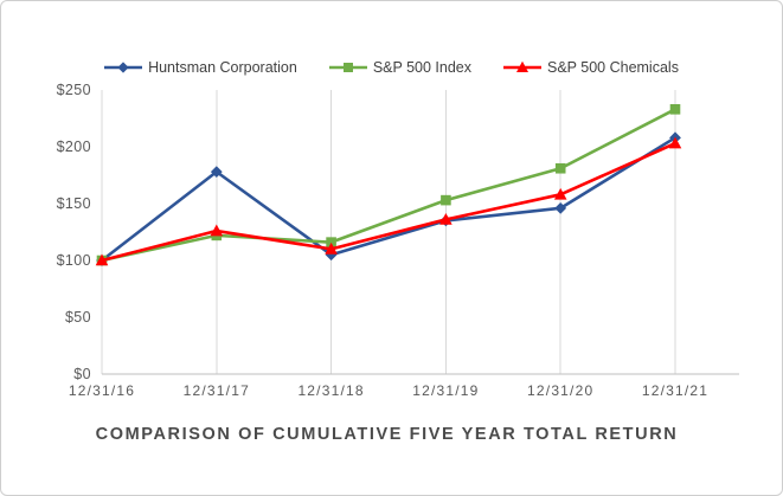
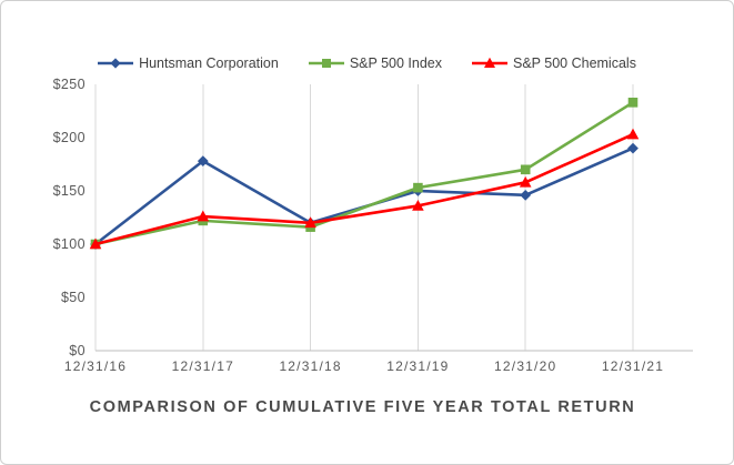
Huntsman Corporation/12/31/18: $100 -> $120
S&P 500 Chemicals/12/31/18: $110 -> $120
Huntsman Corporation/12/31/19: $140 -> $150
S&P 500 Index/12/31/20: $180 -> $170
Huntsman Corporation/12/31/21: $210 -> $190
